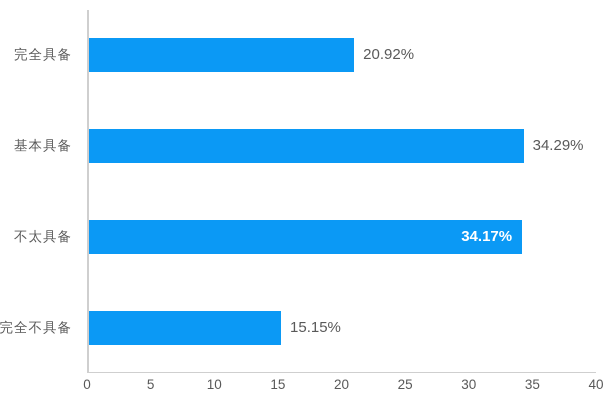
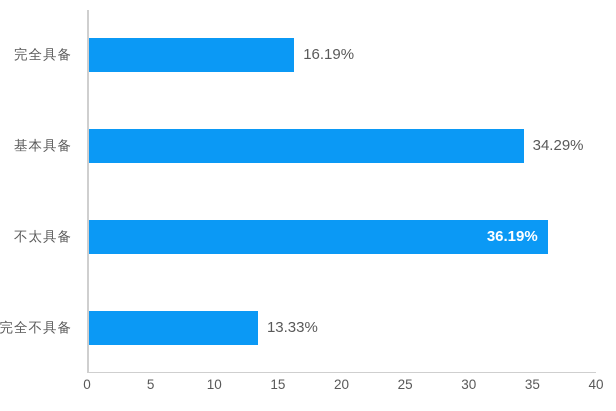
完全具备: 20.92% -> 16.19%
不太具备: 34.17% -> 36.19%
完全不具备: 15.15% -> 13.33%
